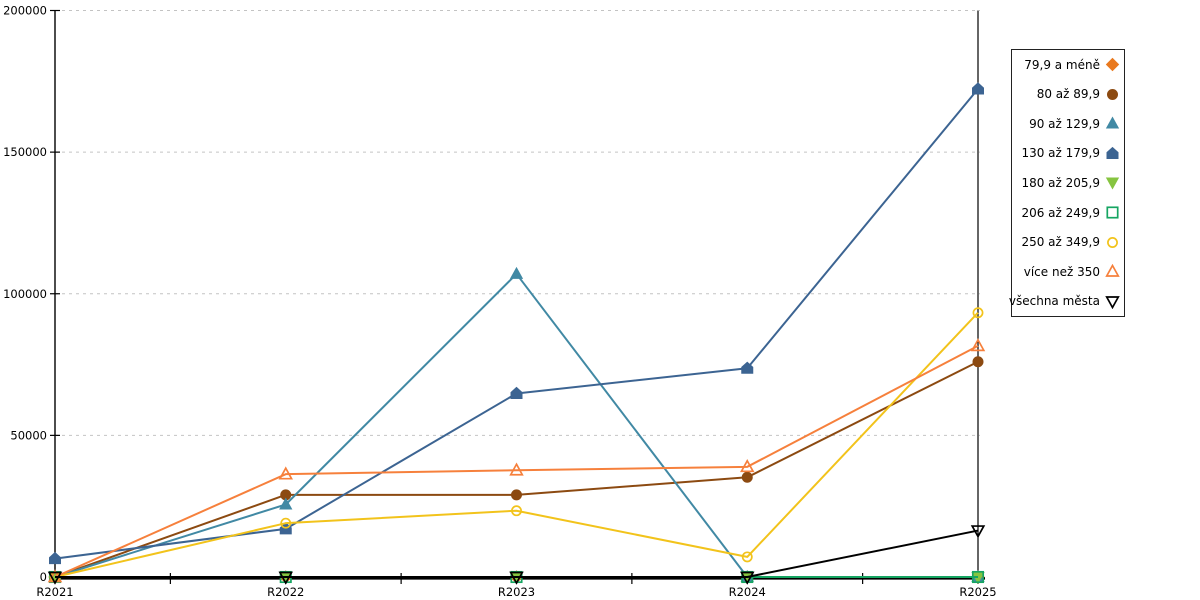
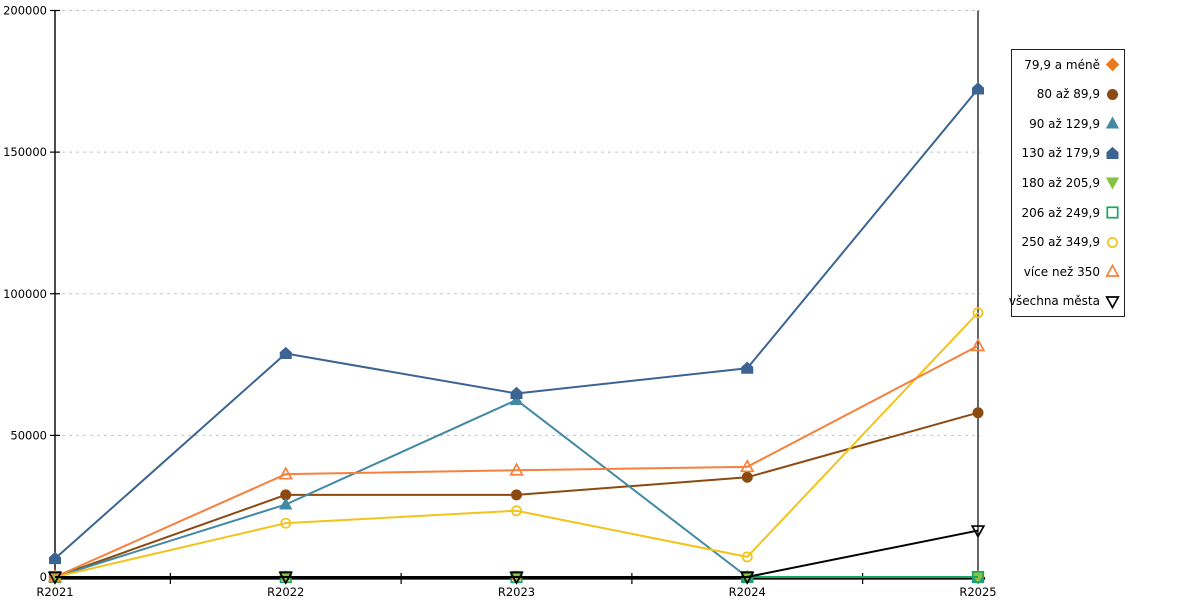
130 až 179,9/R2022: 17000 -> 79000
90 až 129,9/R2023: 107000 -> 62000
80 až 89,9/R2025: 76000 -> 58000
